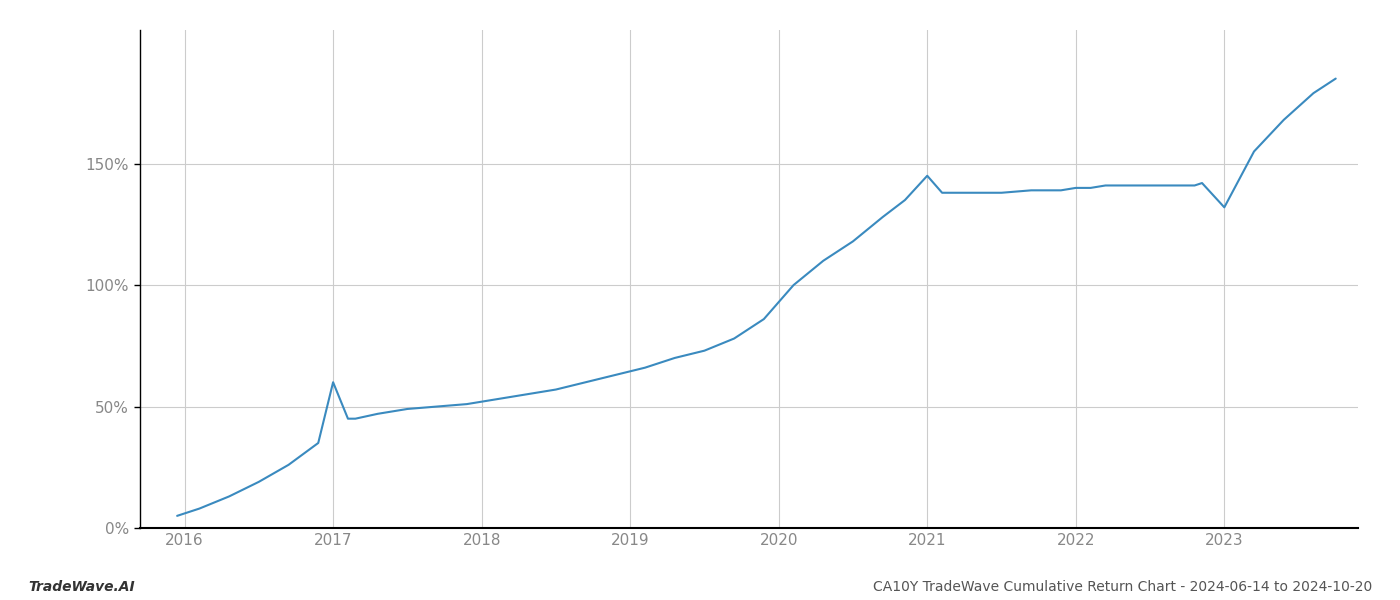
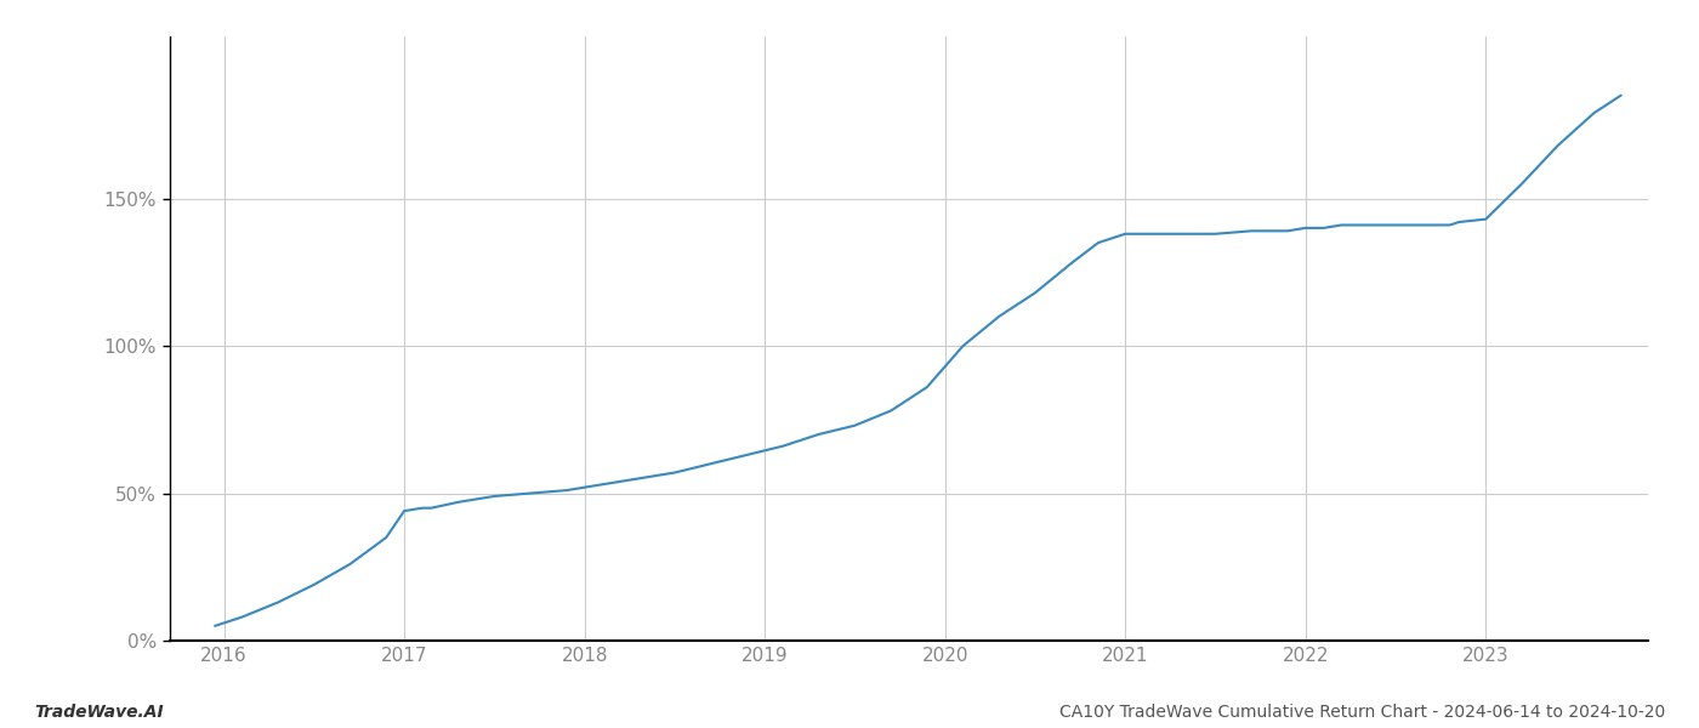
2017: 60% -> 44%
2021: 145% -> 138%
2023: 132% -> 143%
